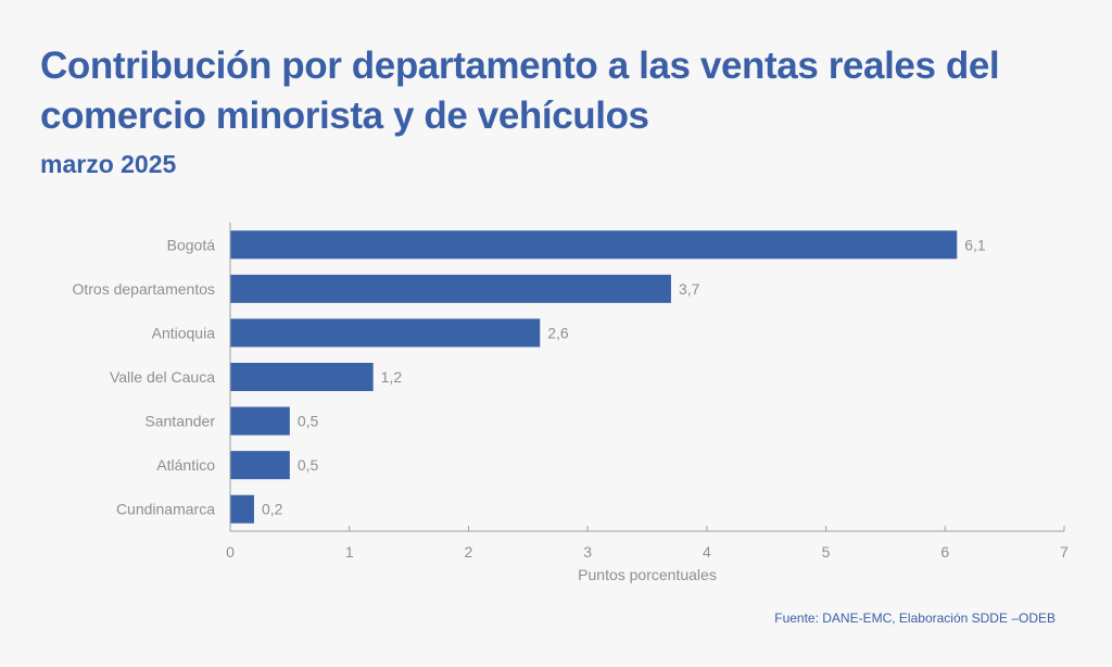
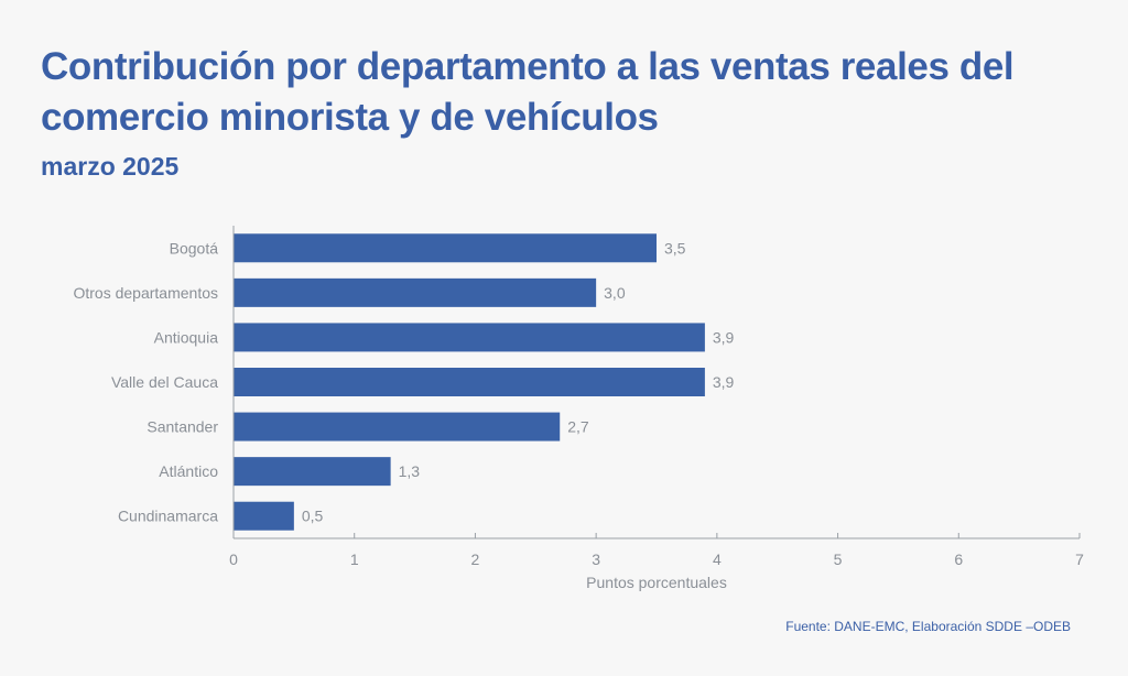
Bogotá: 6,1 -> 3,5
Otros departamentos: 3,7 -> 3,0
Antioquia: 2,6 -> 3,9
Valle del Cauca: 1,2 -> 3,9
Santander: 0,5 -> 2,7
Atlántico: 0,5 -> 1,3
Cundinamarca: 0,2 -> 0,5
